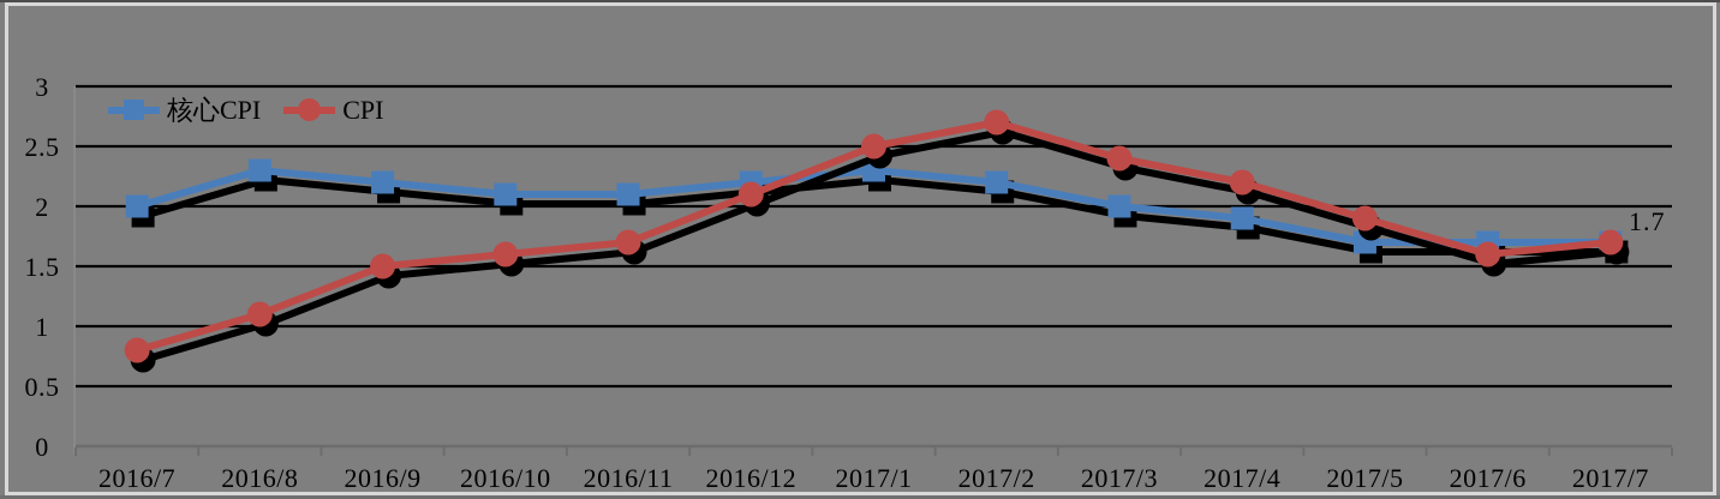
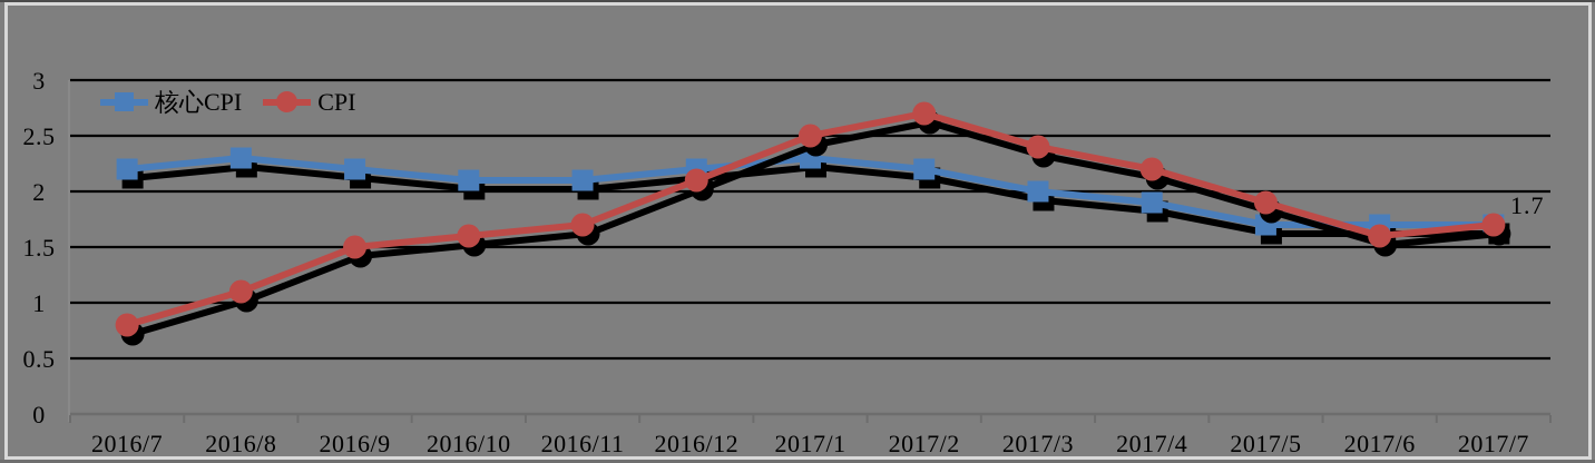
核心CPI/2016/7: 2.0 -> 2.2
